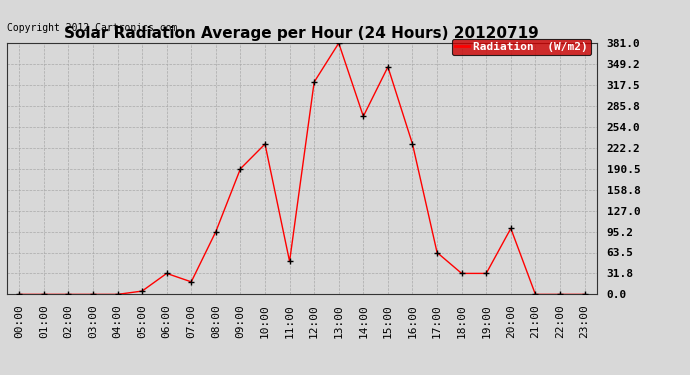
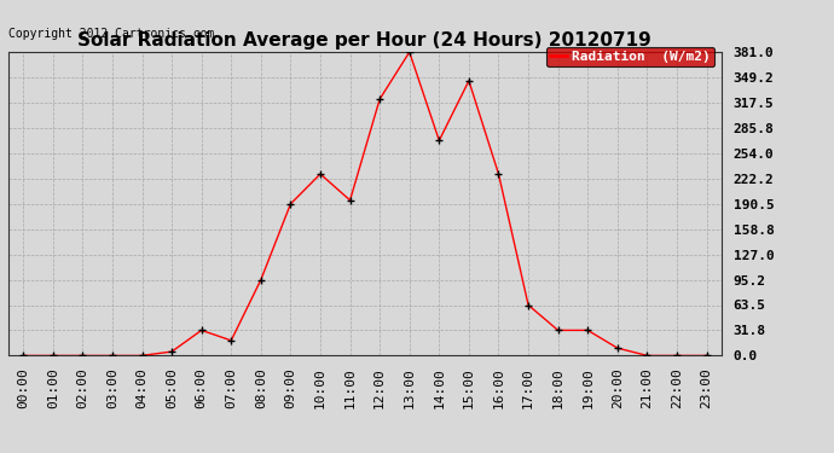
11:00: 50 -> 195
20:00: 100 -> 10
